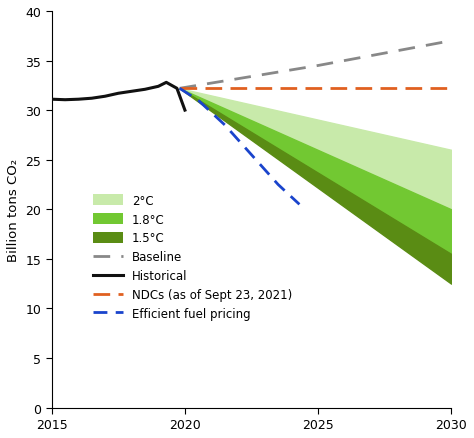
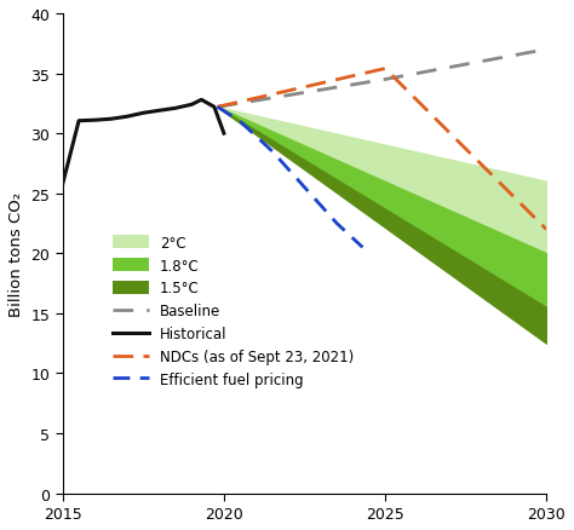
Historical/2015: 31.1 -> 25.8
NDCs (as of Sept 23, 2021)/2025: 32.2 -> 35.4
NDCs (as of Sept 23, 2021)/2030: 32.2 -> 22.0
